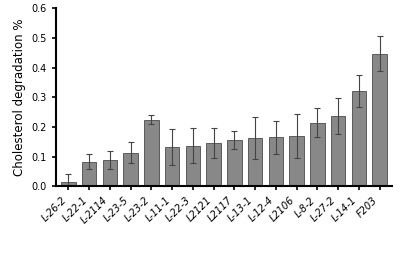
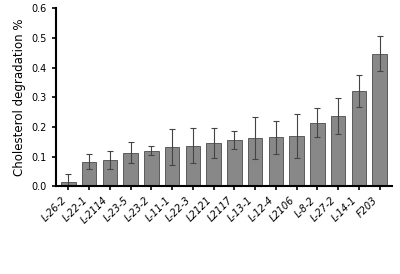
L-23-2: 0.225 -> 0.120
